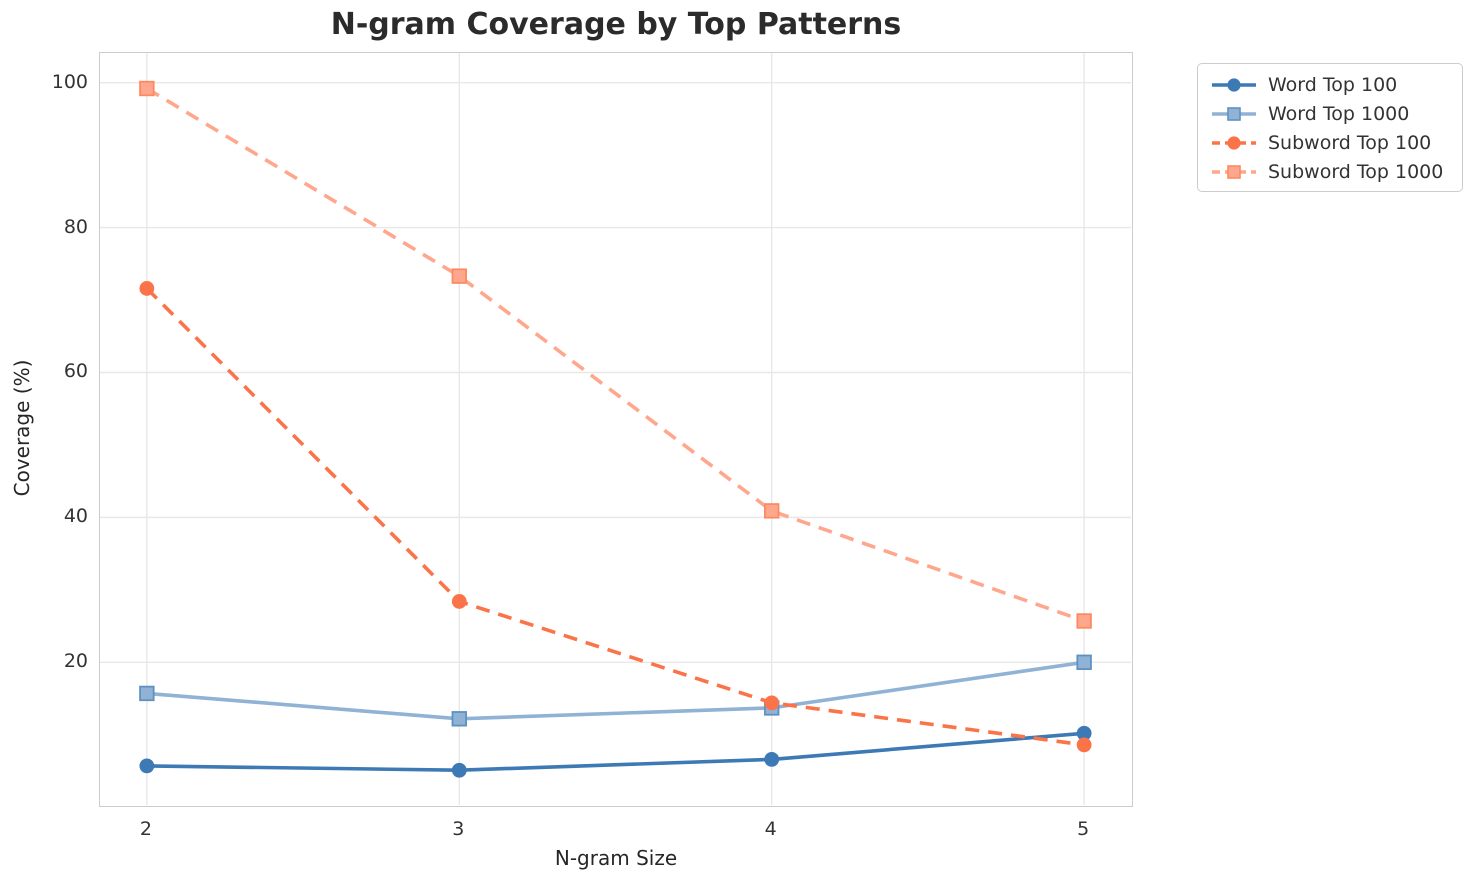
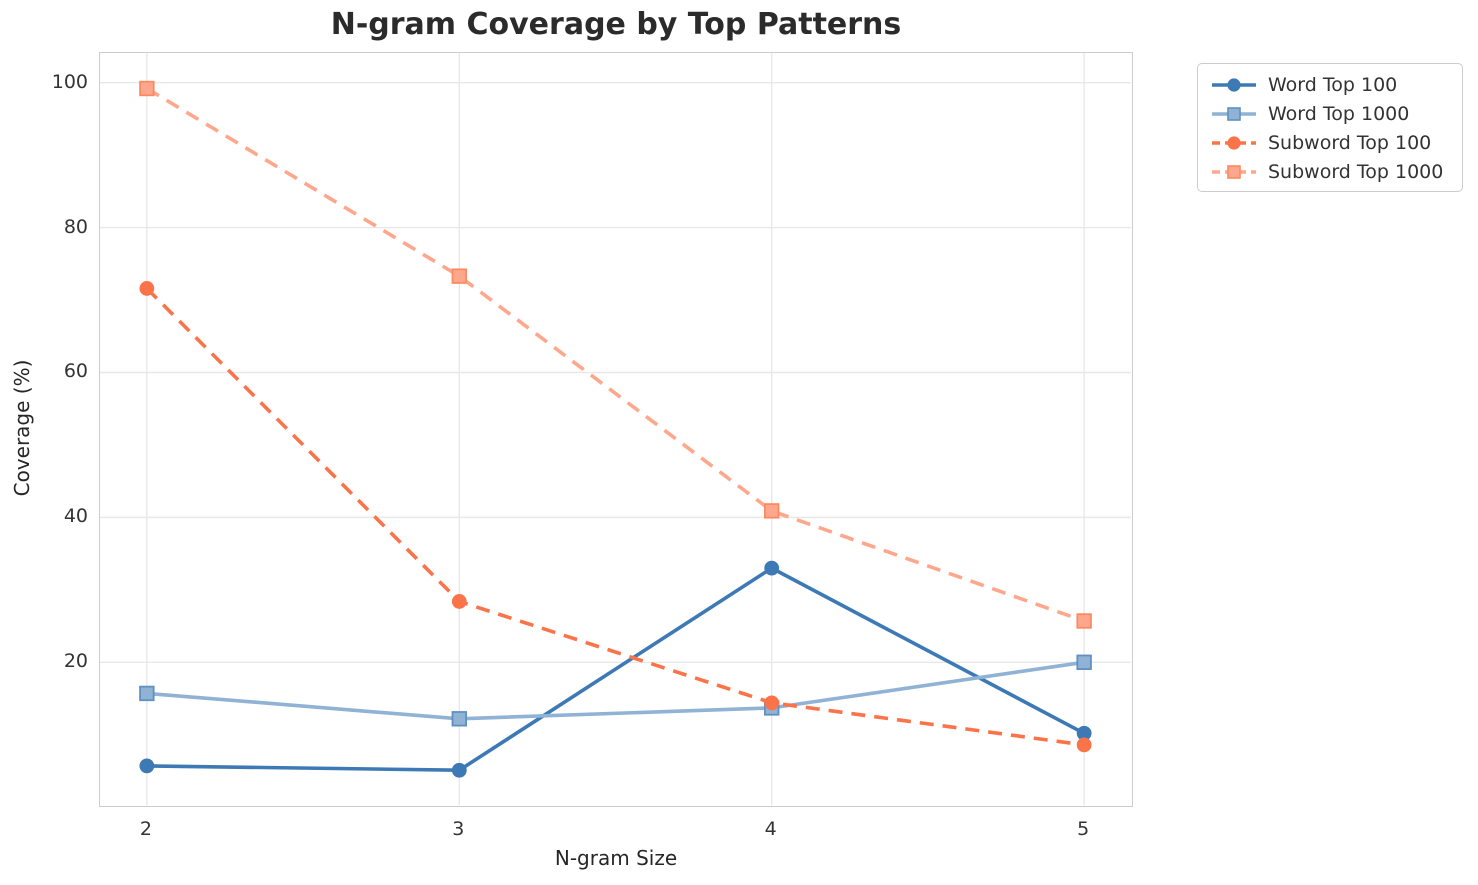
Word Top 100/4: 7 -> 33
